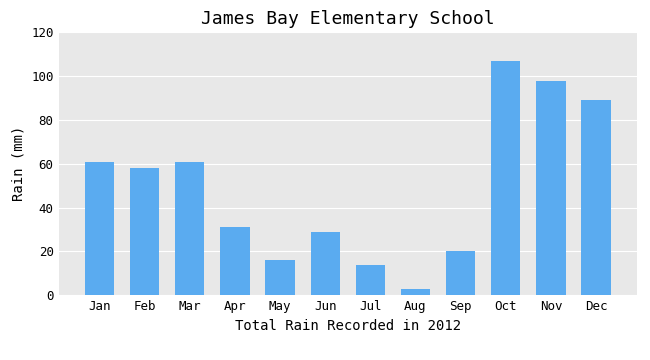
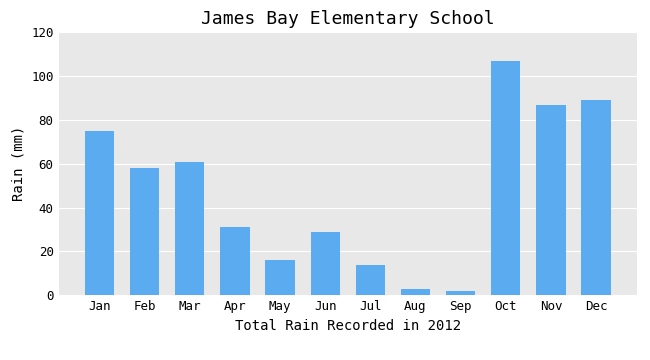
Jan: 61 -> 75
Sep: 20 -> 2
Nov: 98 -> 87
